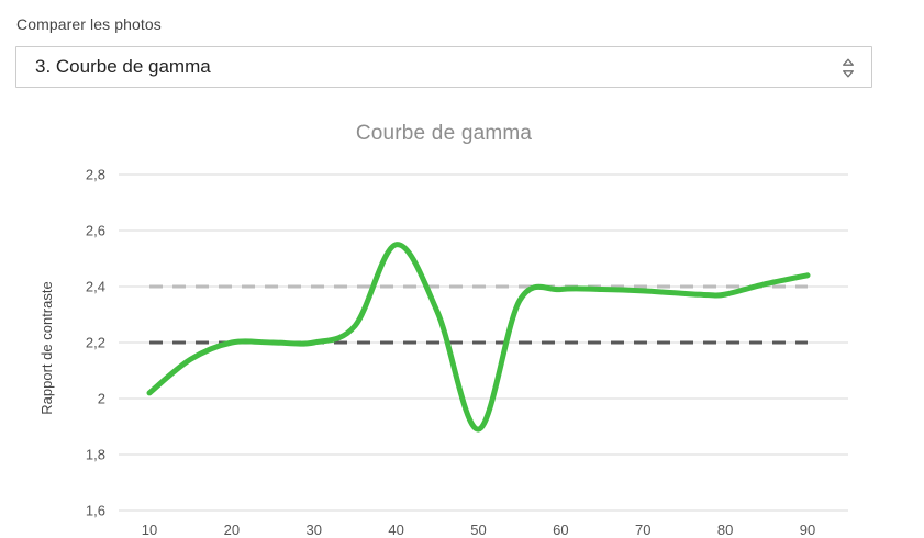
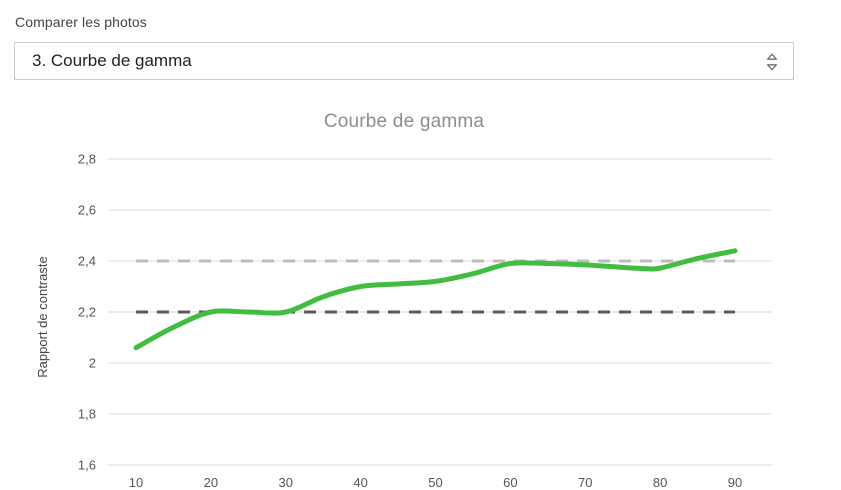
10: 2,02 -> 2,06
40: 2,55 -> 2,30
50: 1,89 -> 2,32
